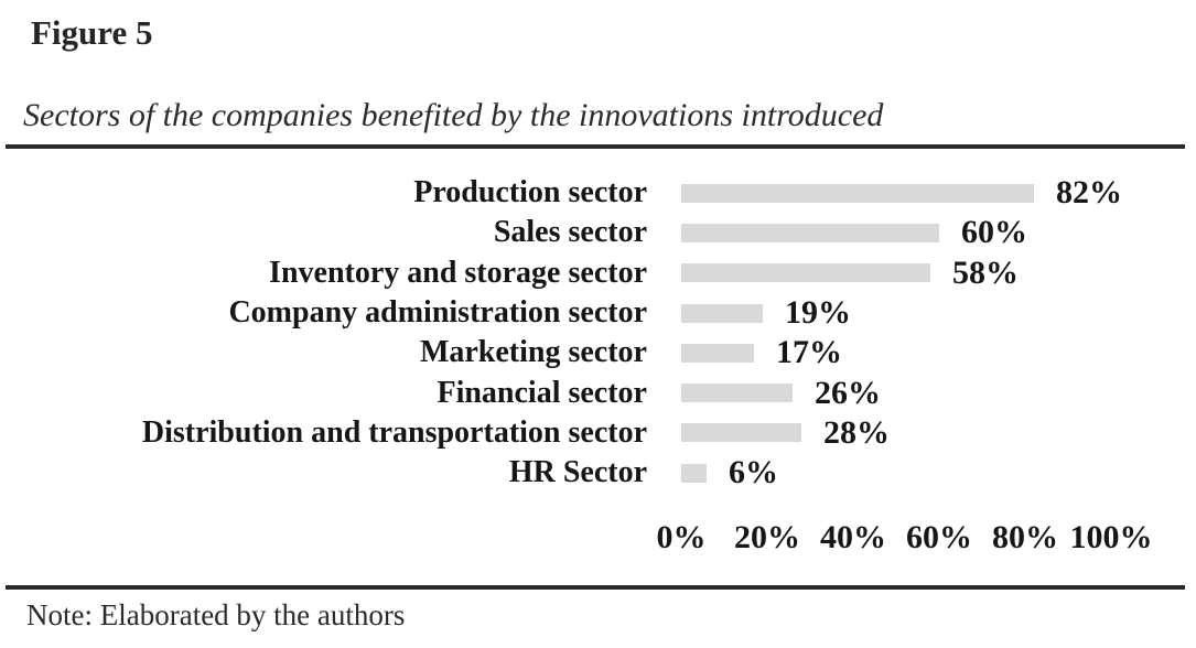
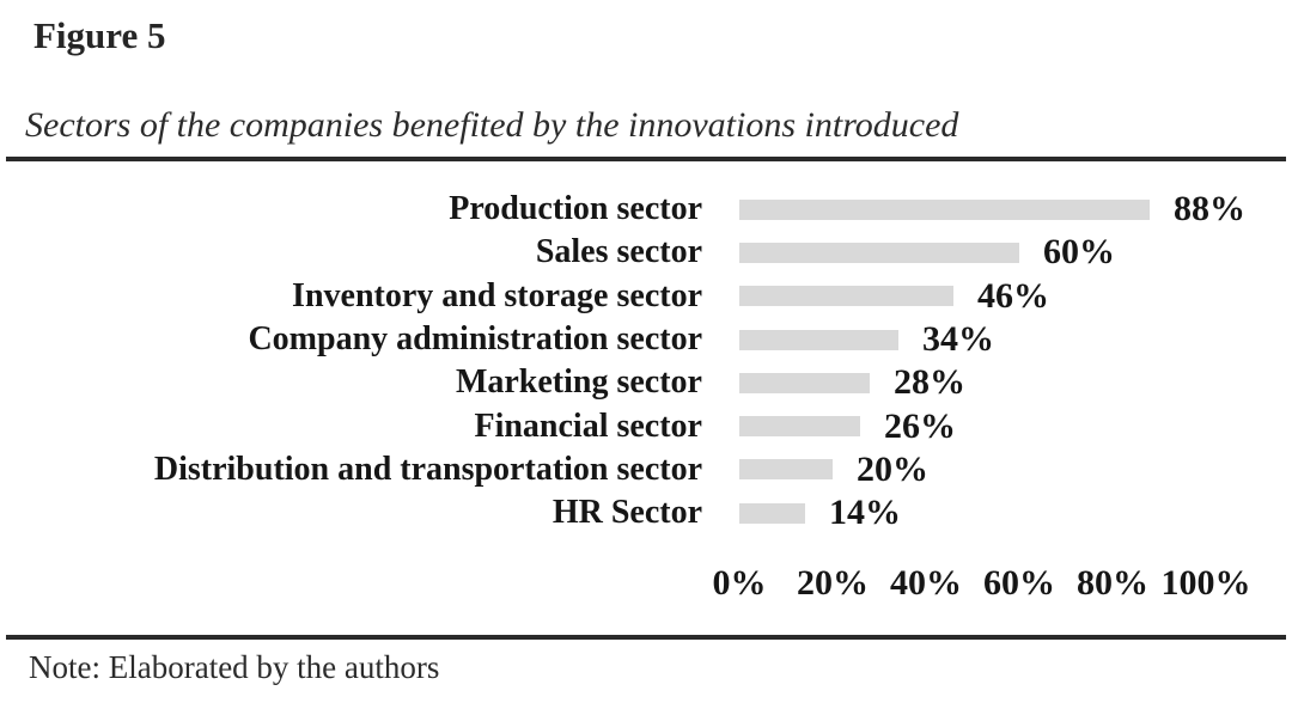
Production sector: 82% -> 88%
Inventory and storage sector: 58% -> 46%
Company administration sector: 19% -> 34%
Marketing sector: 17% -> 28%
Distribution and transportation sector: 28% -> 20%
HR Sector: 6% -> 14%
